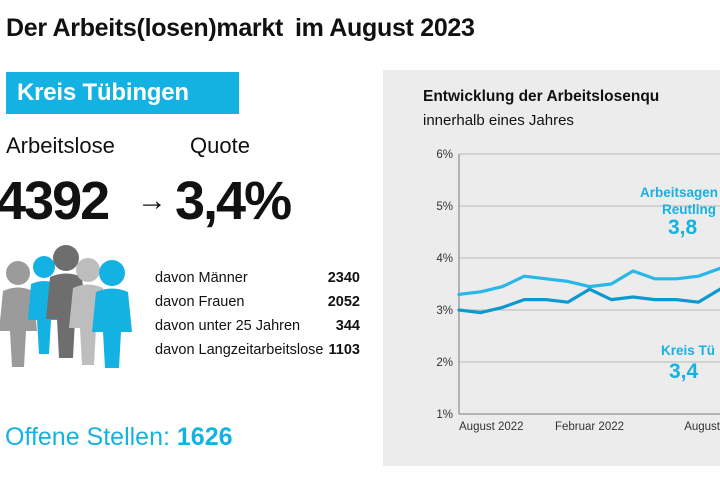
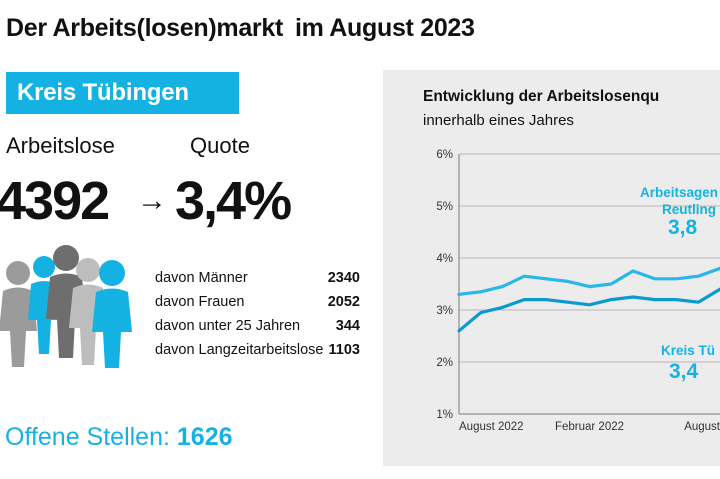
Kreis Tübingen/August 2022: 3.0% -> 2.6%
Kreis Tübingen/Februar 2022: 3.4% -> 3.1%
